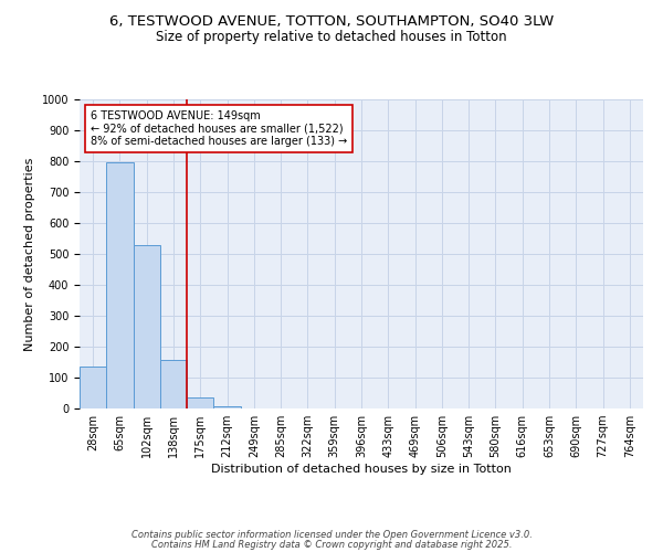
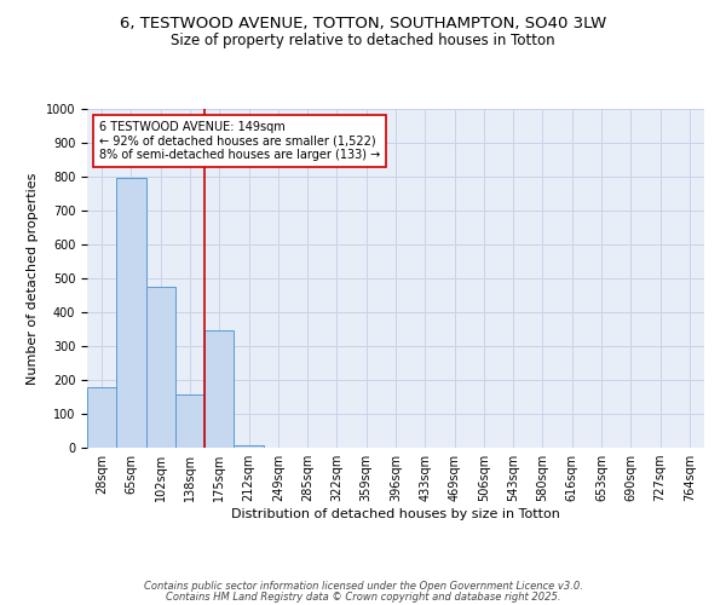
28sqm: 135 -> 180
102sqm: 530 -> 475
175sqm: 35 -> 345
